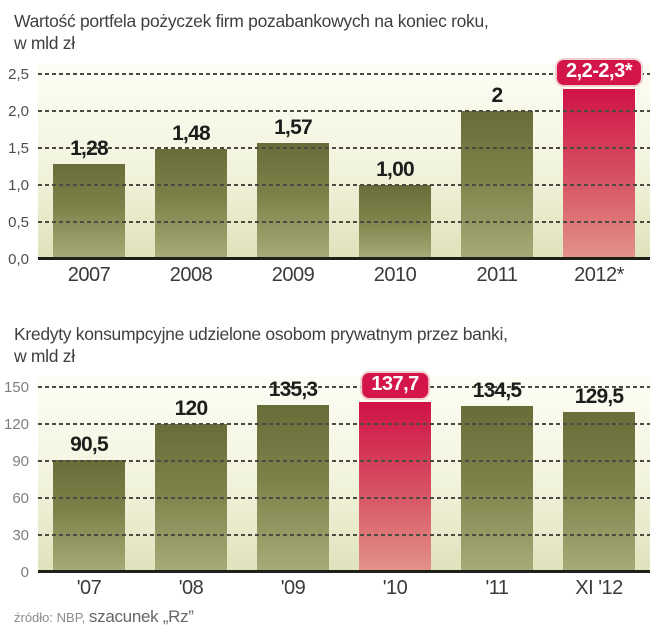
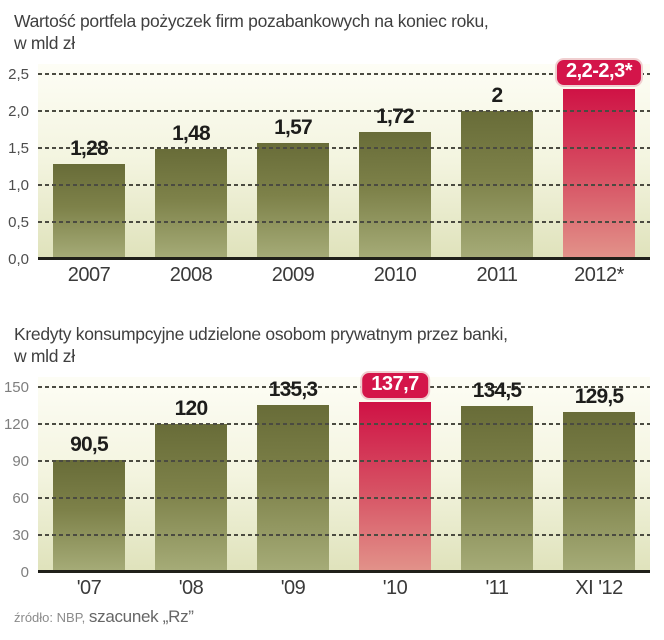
Wartość portfela pożyczek firm pozabankowych na koniec roku,/2010: 1,00 -> 1,72
